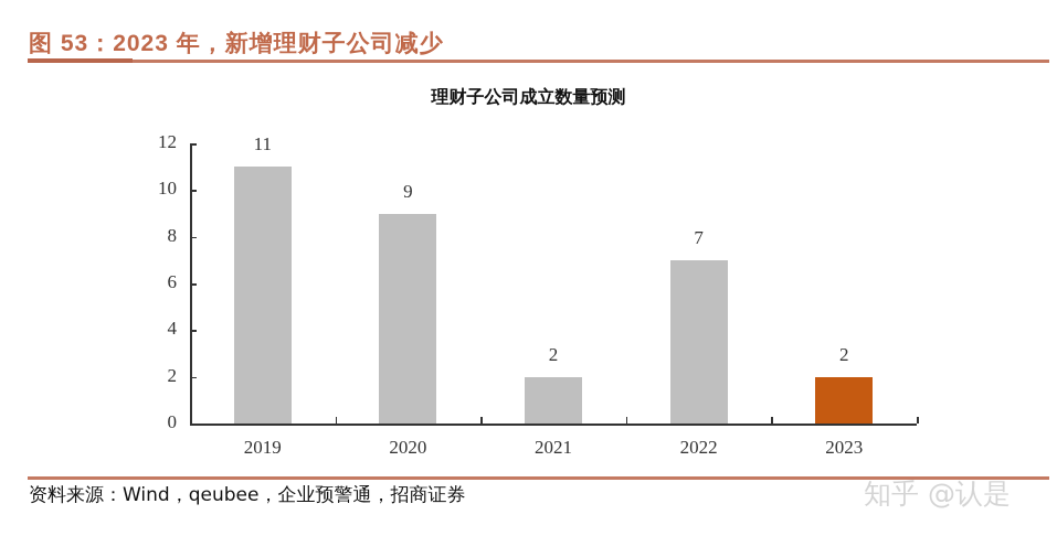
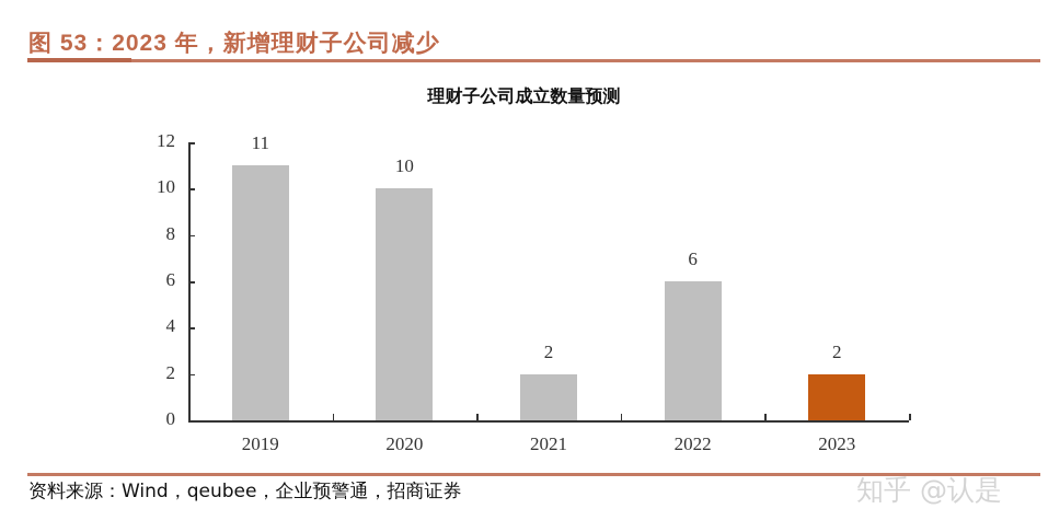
2020: 9 -> 10
2022: 7 -> 6
